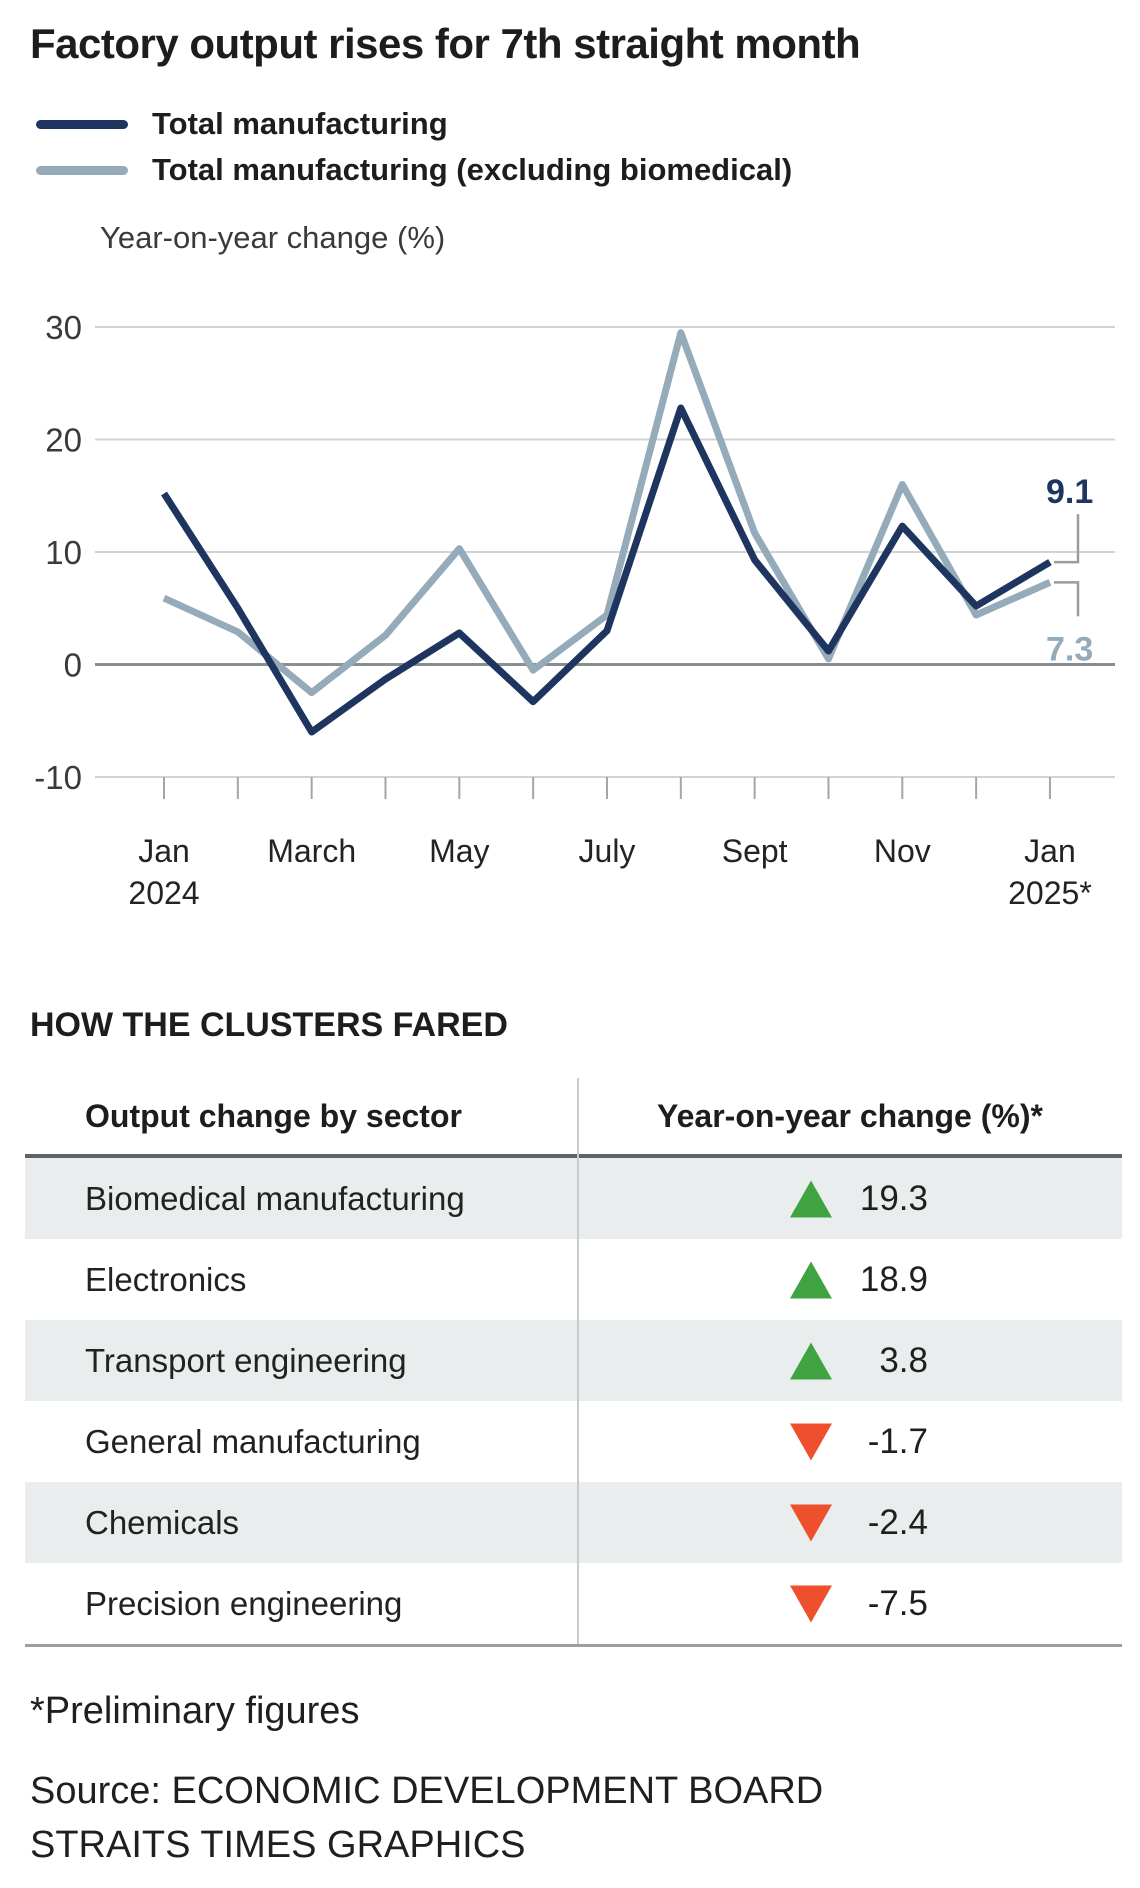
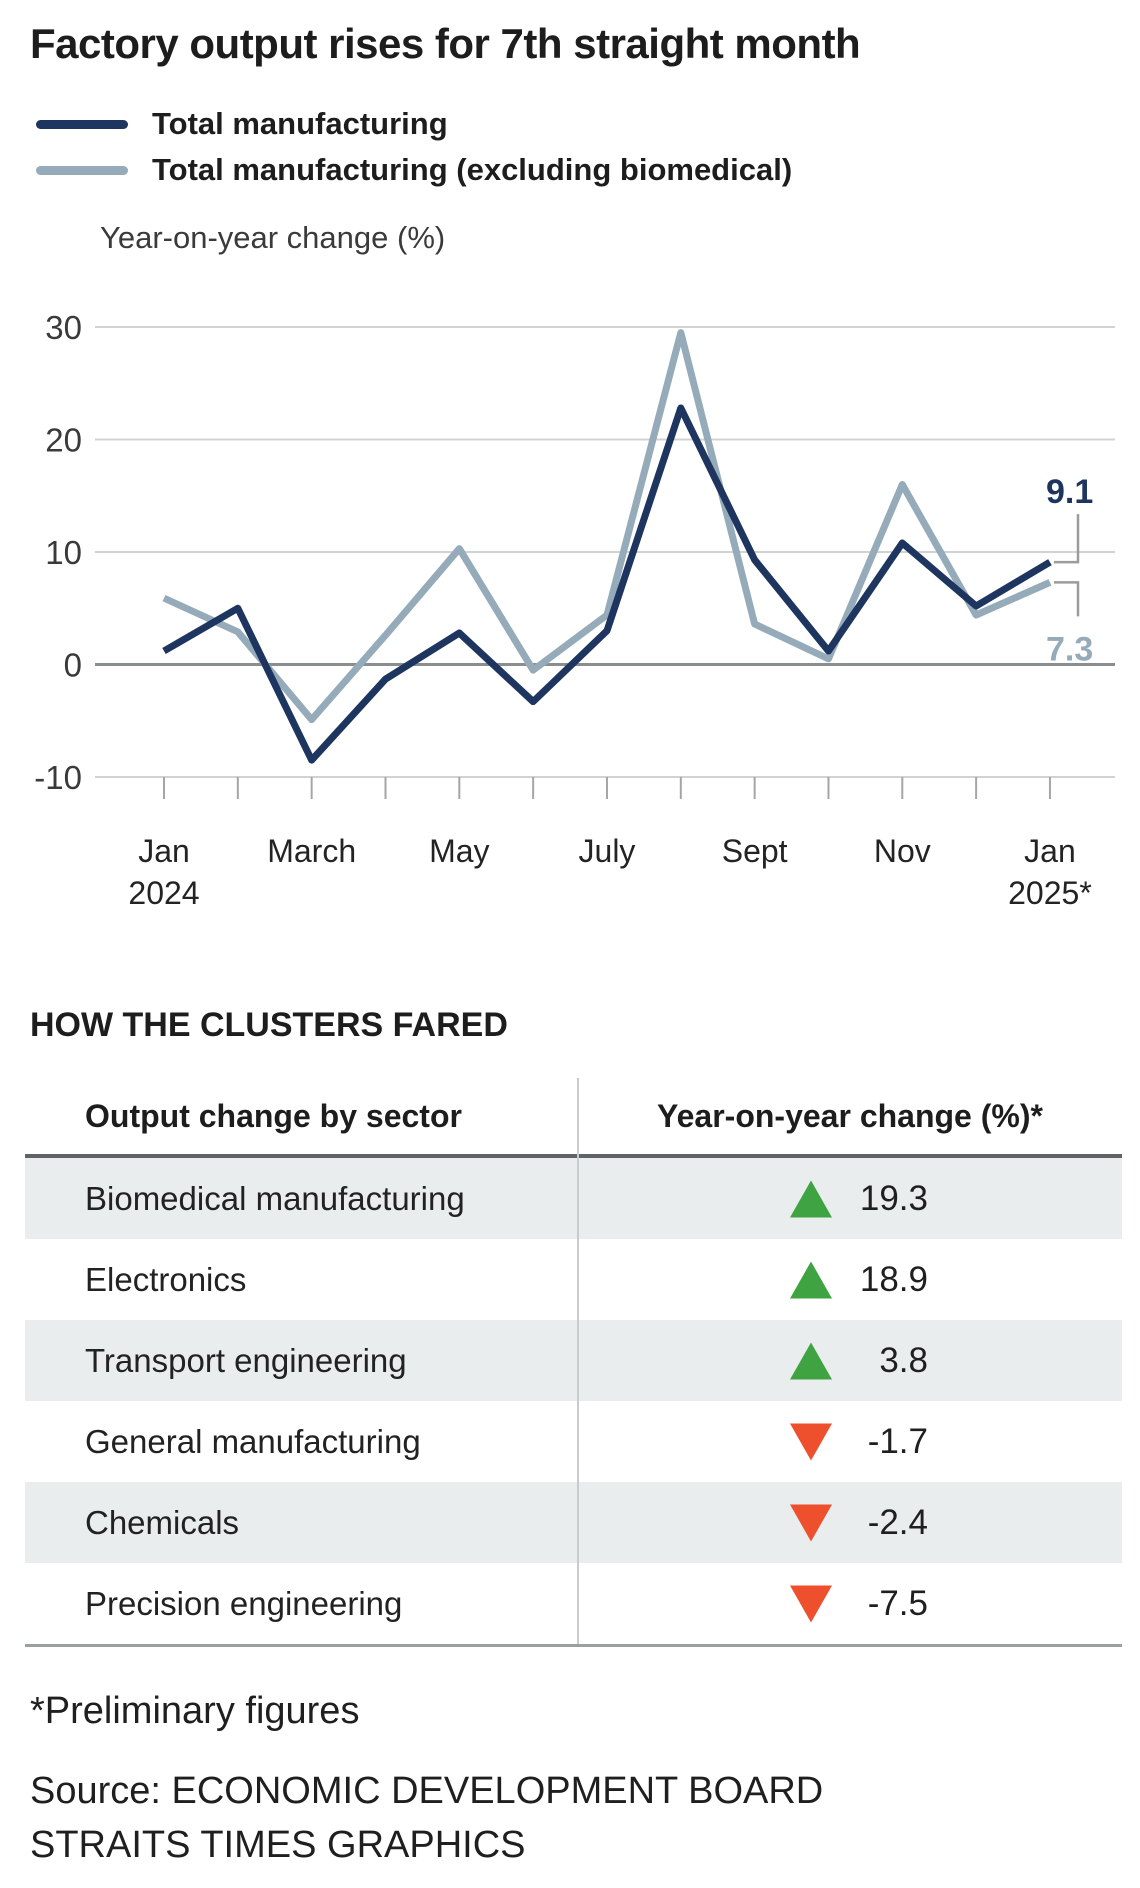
Total manufacturing/Jan 2024: 15.2 -> 1.2
Total manufacturing/March: -6.0 -> -8.5
Total manufacturing (excluding biomedical)/March: -2.5 -> -4.9
Total manufacturing (excluding biomedical)/Sept: 11.7 -> 3.6
Total manufacturing/Nov: 12.3 -> 10.8
